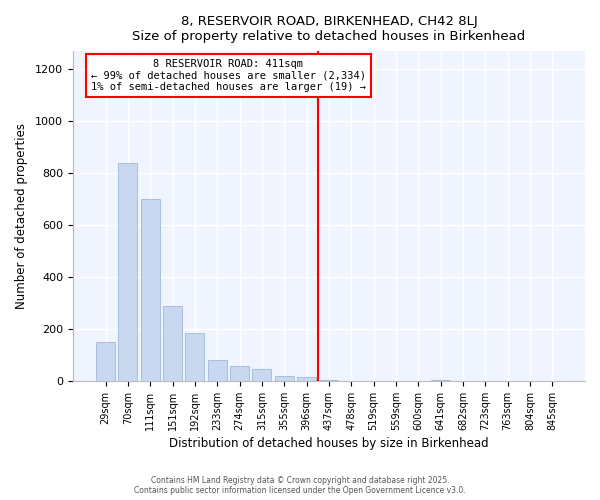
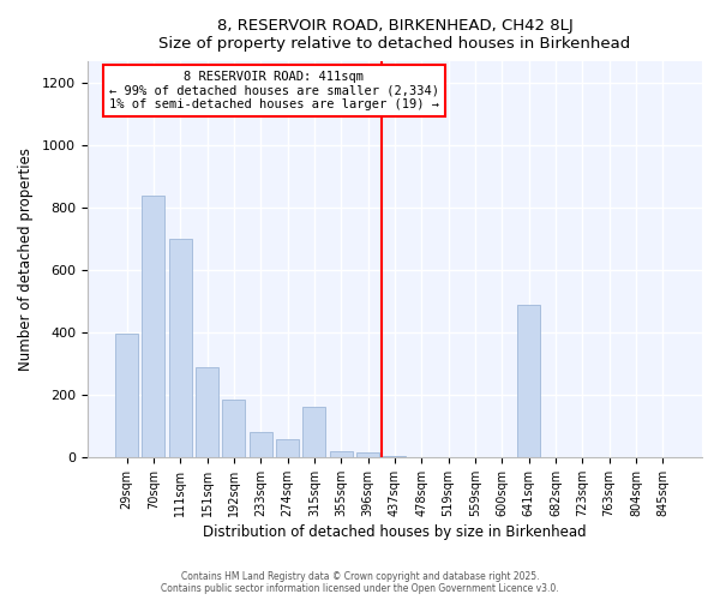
29sqm: 150 -> 395
315sqm: 45 -> 160
641sqm: 5 -> 490
